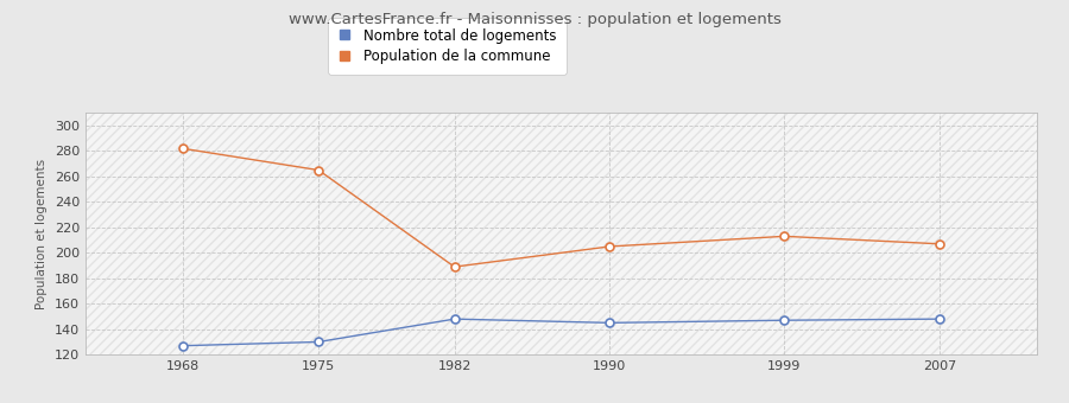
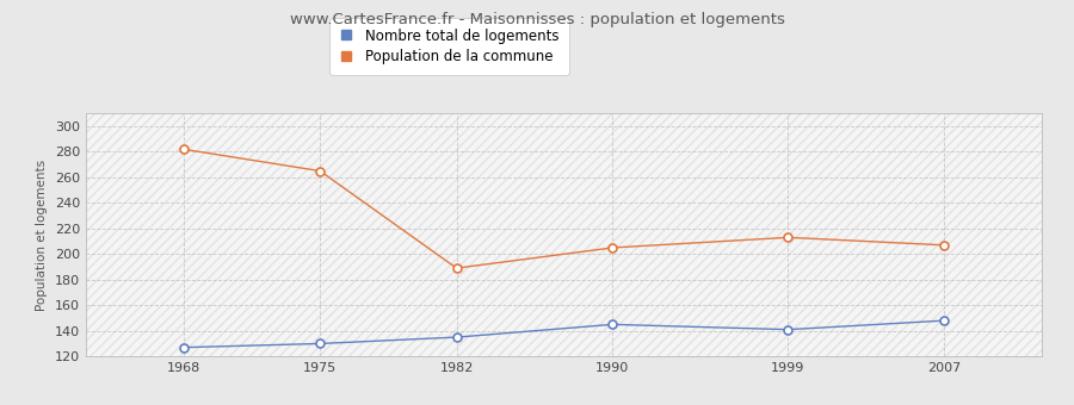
Nombre total de logements/1982: 148 -> 135
Nombre total de logements/1999: 147 -> 141
